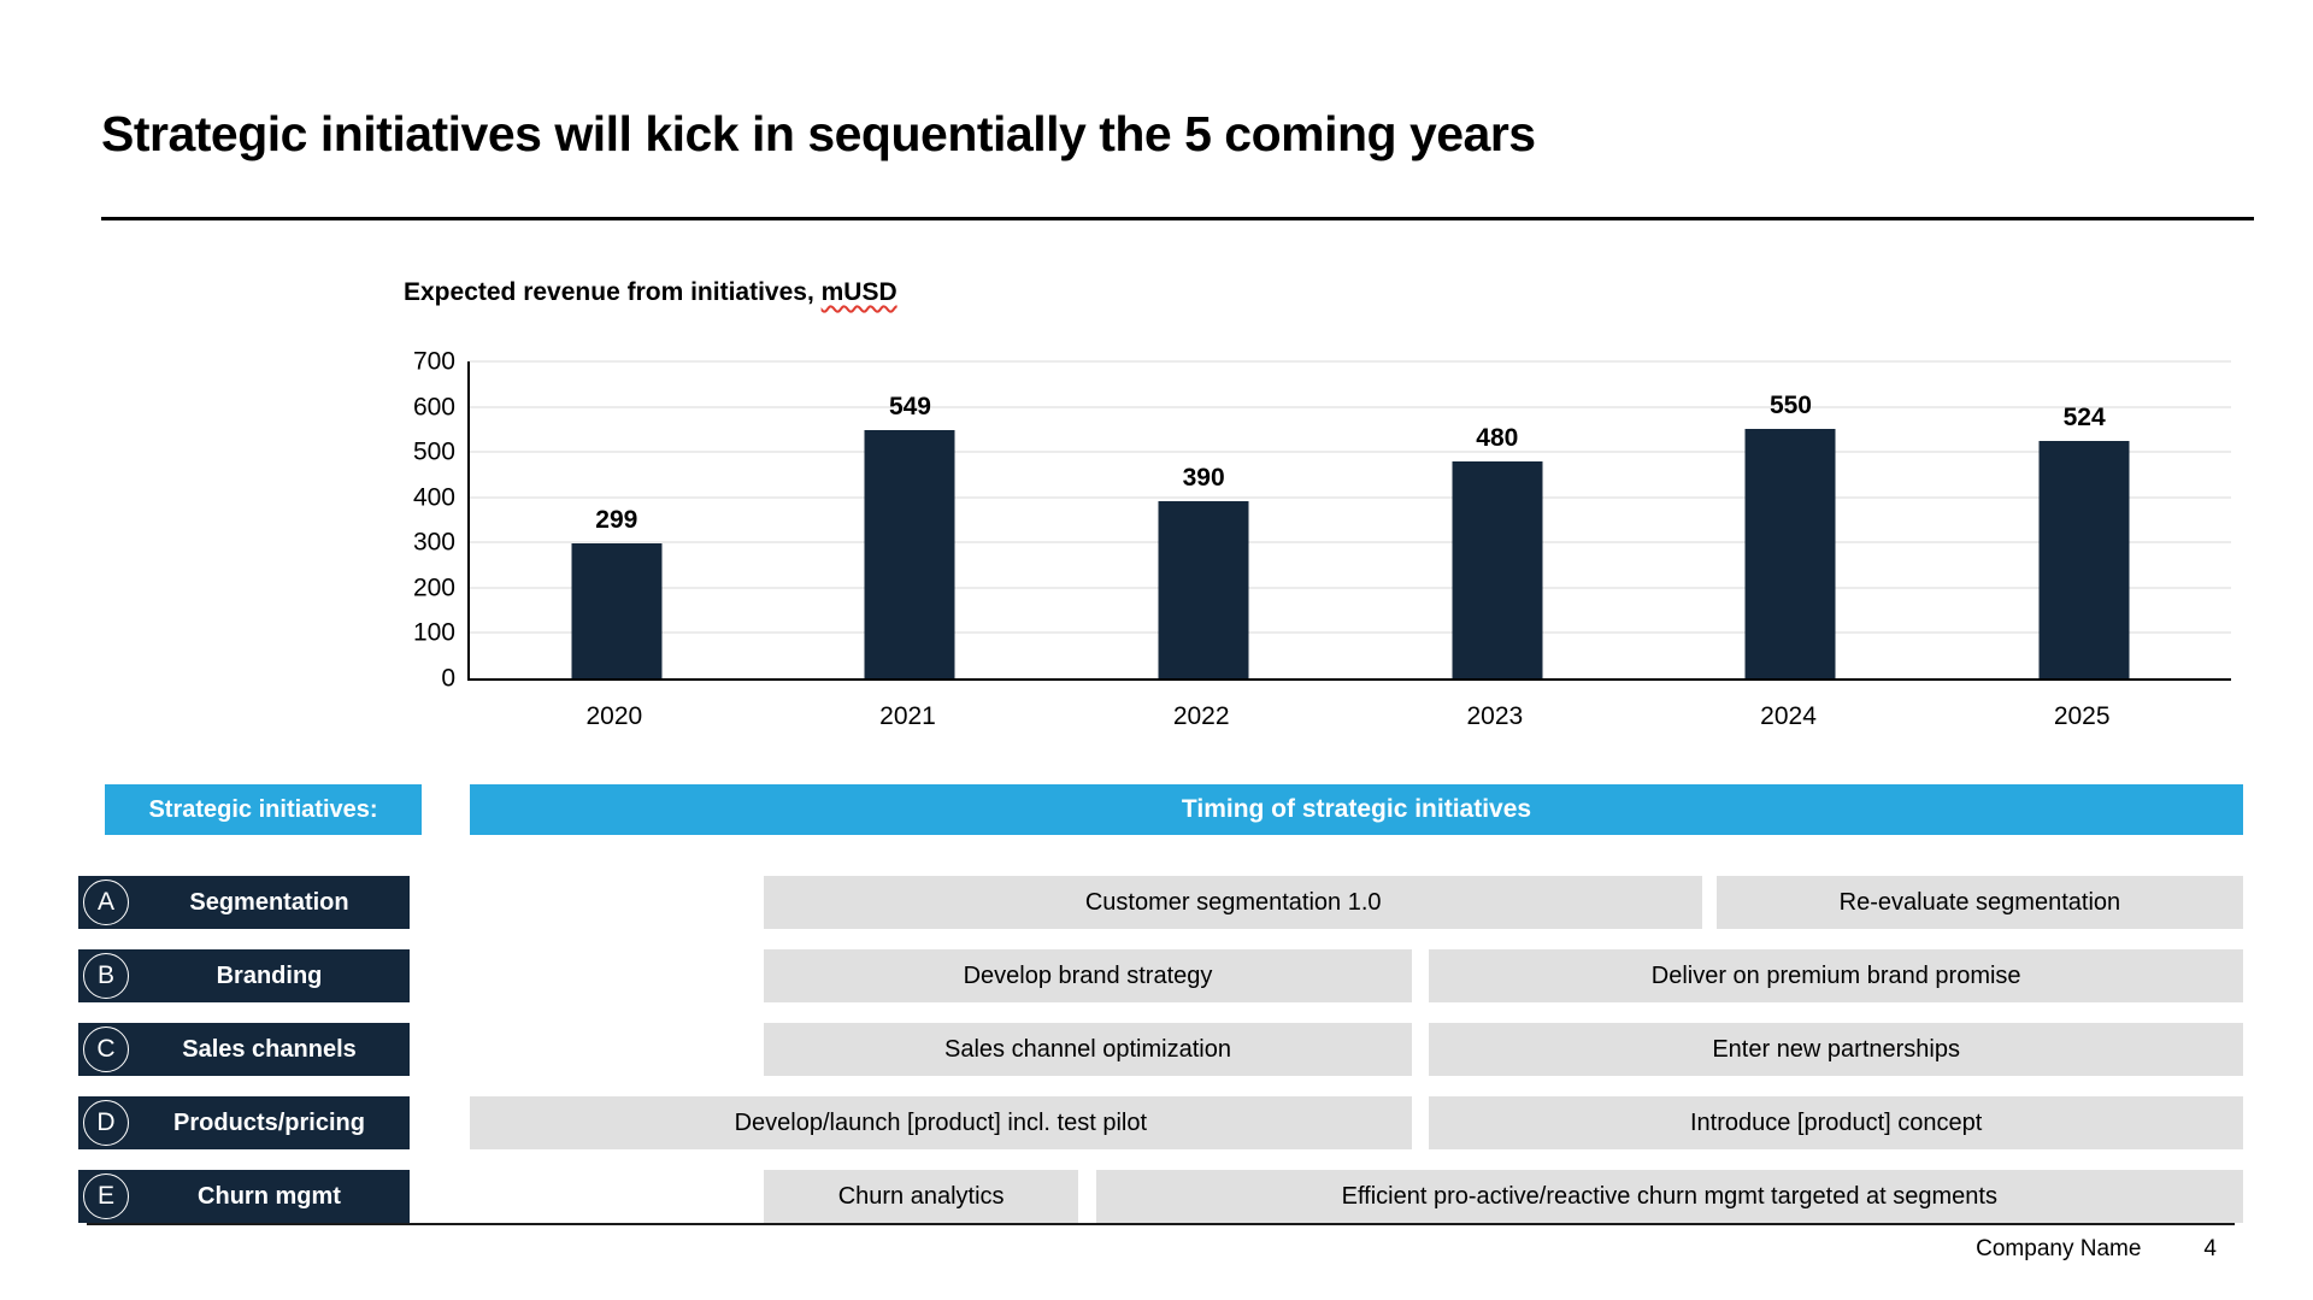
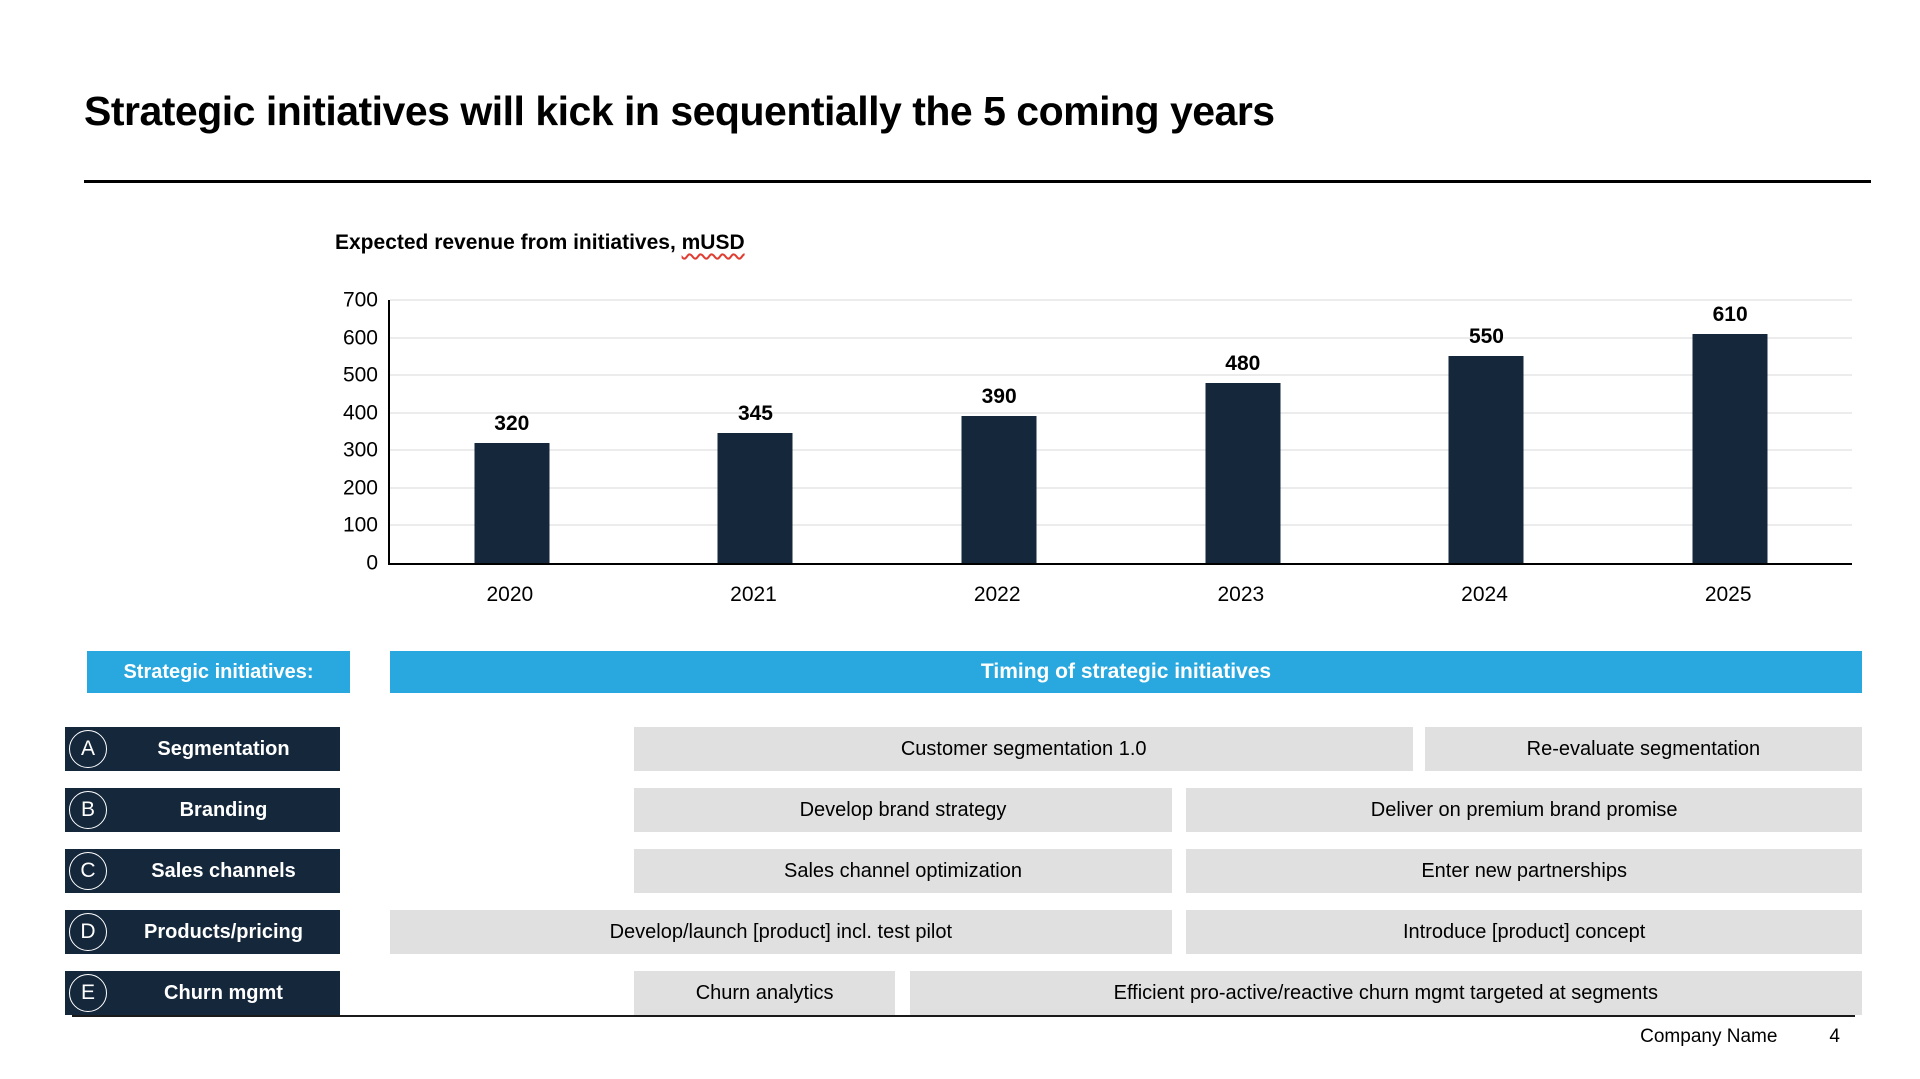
2020: 299 -> 320
2021: 549 -> 345
2025: 524 -> 610
